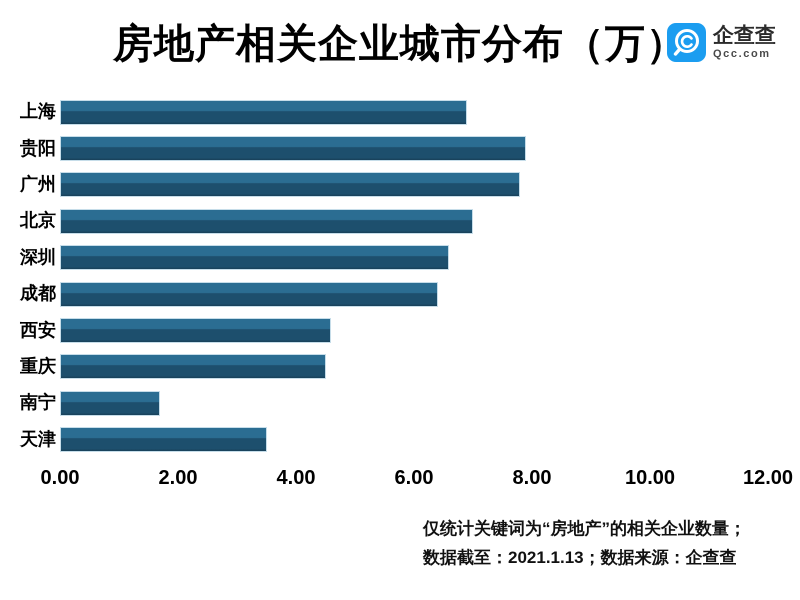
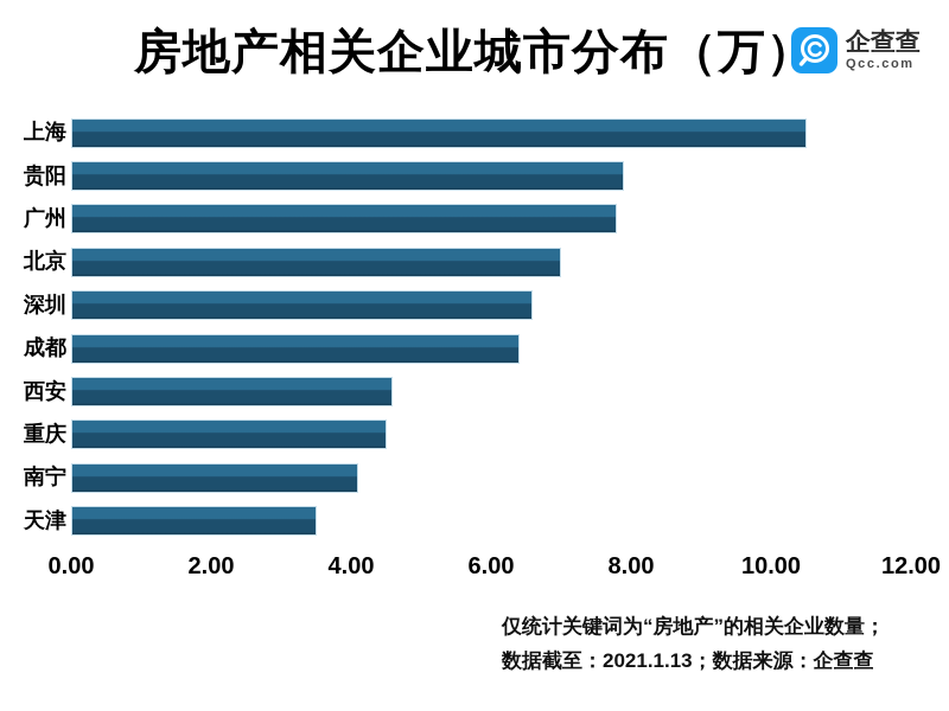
上海: 6.9 -> 10.5
南宁: 1.7 -> 4.1
